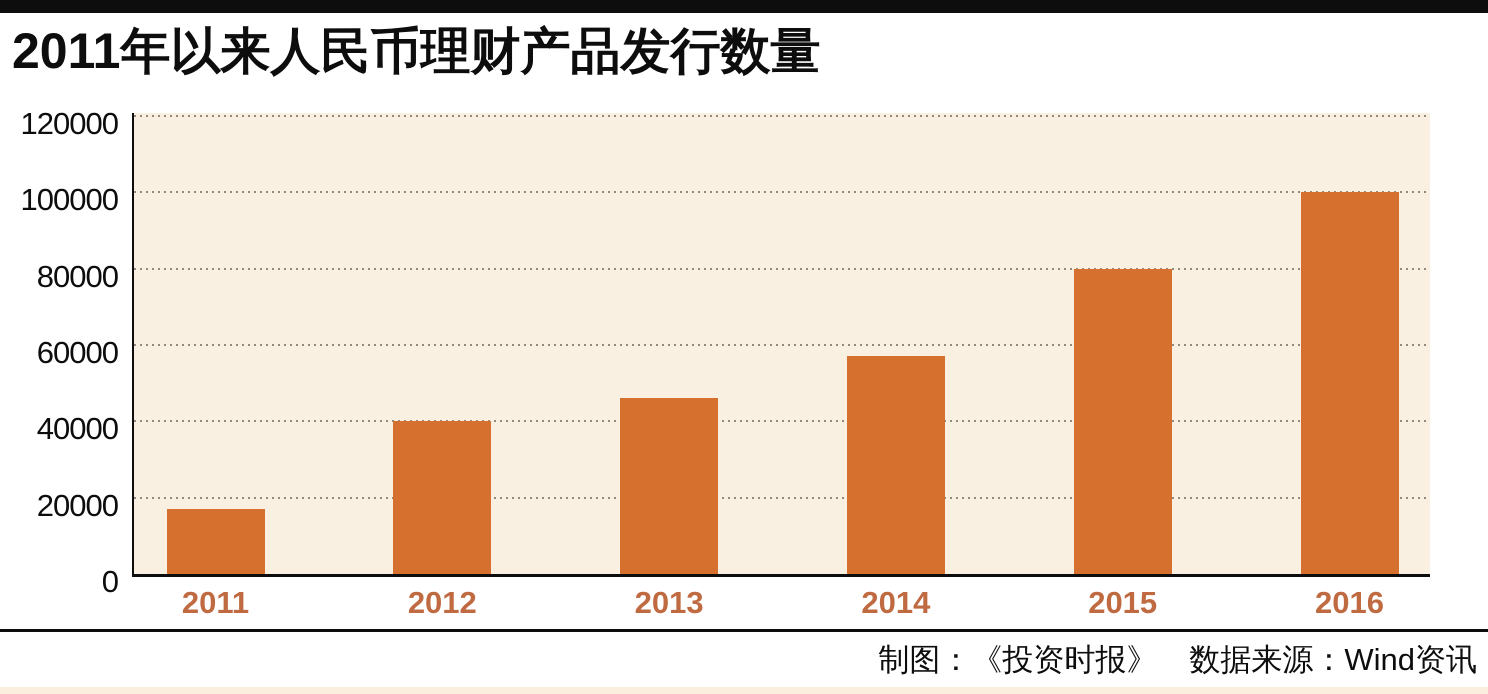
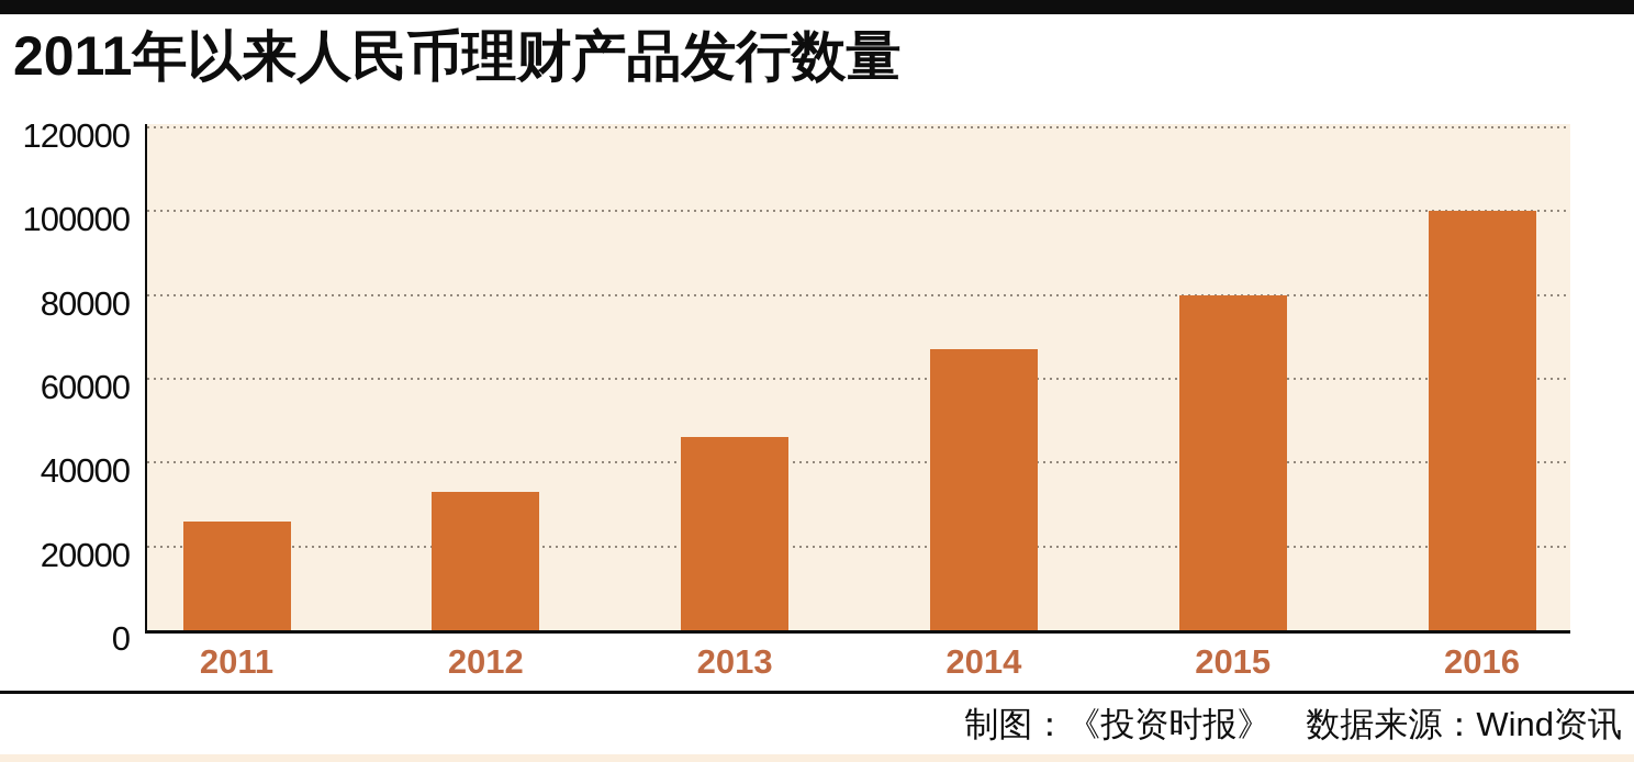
2011: 17000 -> 26000
2012: 40000 -> 33000
2014: 57000 -> 67000
